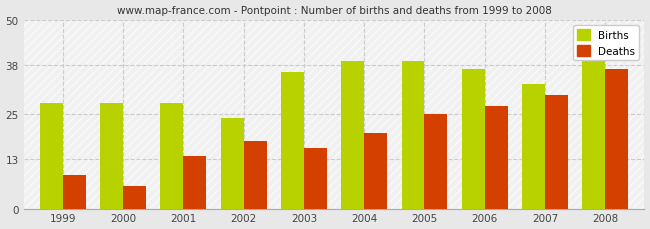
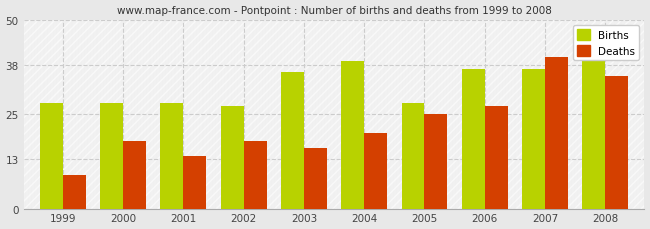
Deaths/2000: 6 -> 18
Births/2002: 24 -> 27
Births/2005: 39 -> 28
Births/2007: 33 -> 37
Deaths/2007: 30 -> 40
Deaths/2008: 37 -> 35
